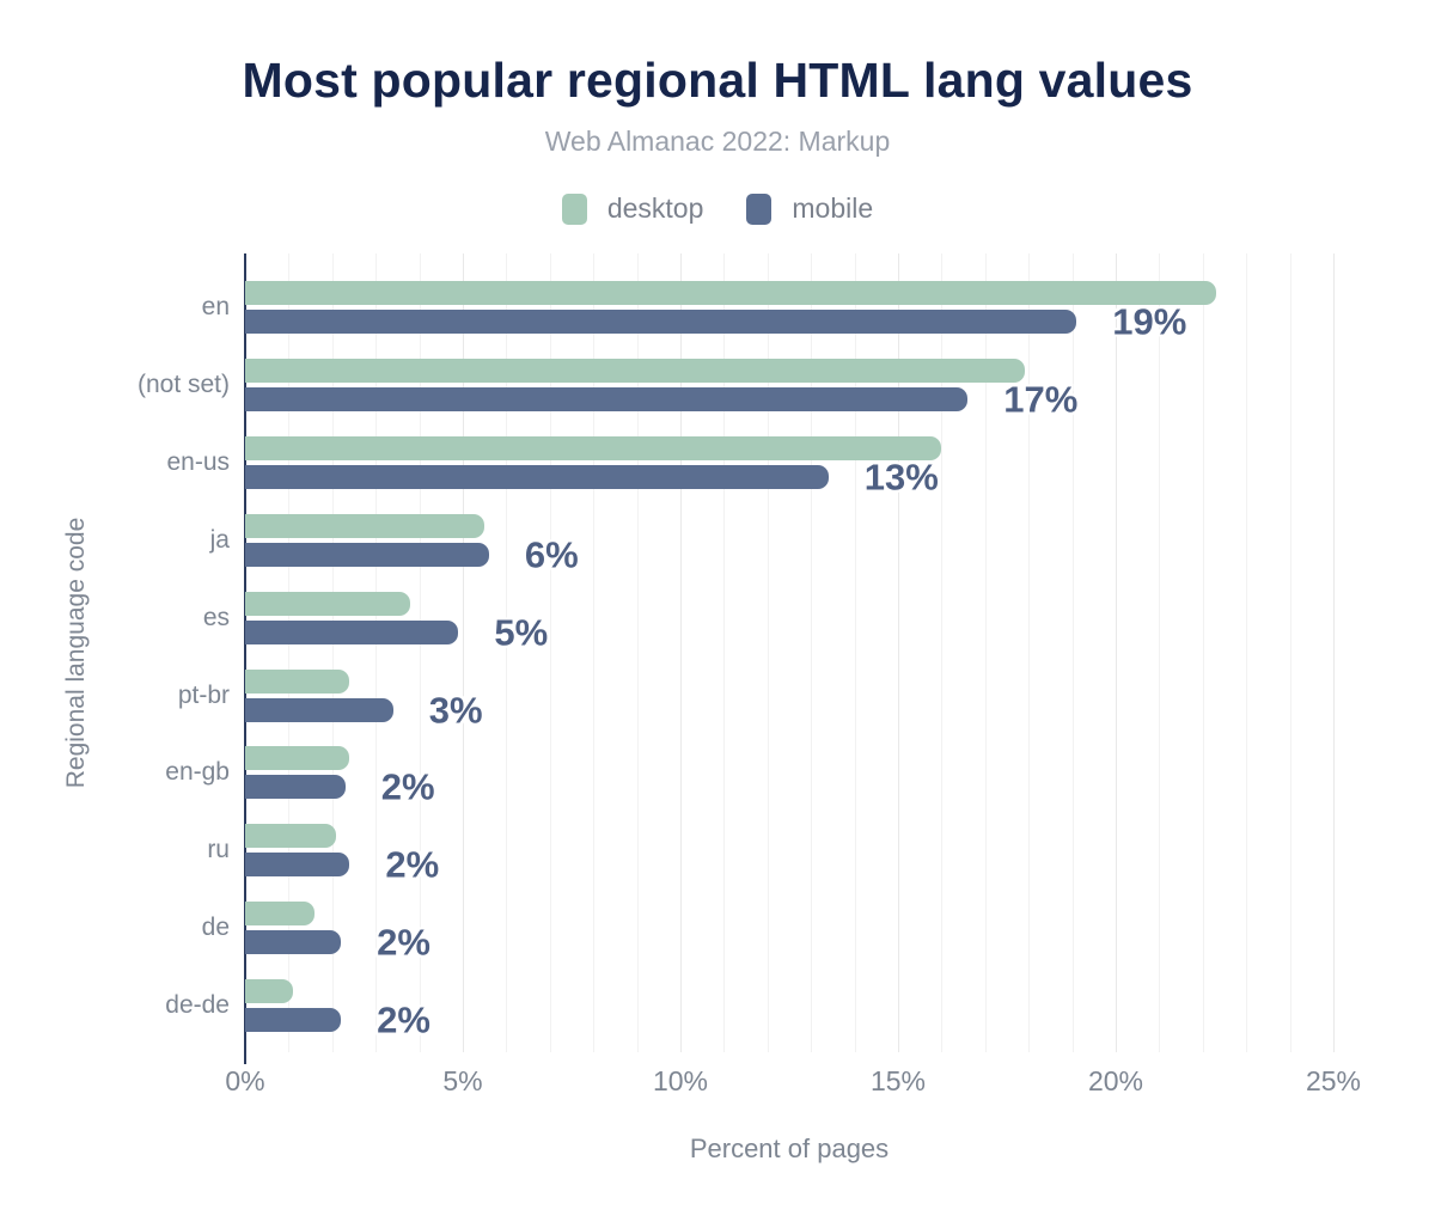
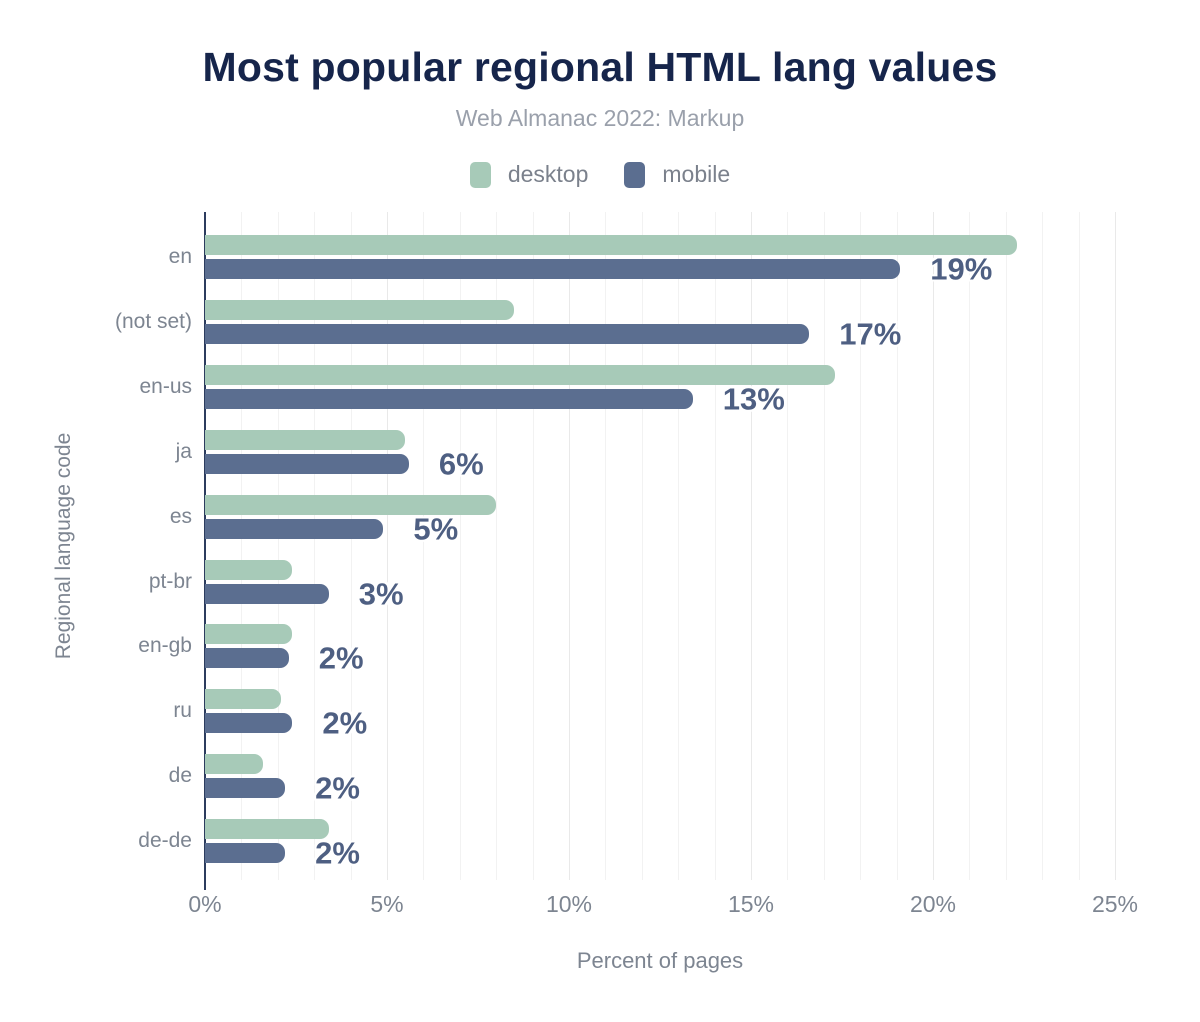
desktop/(not set): 17.9% -> 8.5%
desktop/en-us: 16.0% -> 17.3%
desktop/es: 3.8% -> 8.0%
desktop/de-de: 1.1% -> 3.4%
